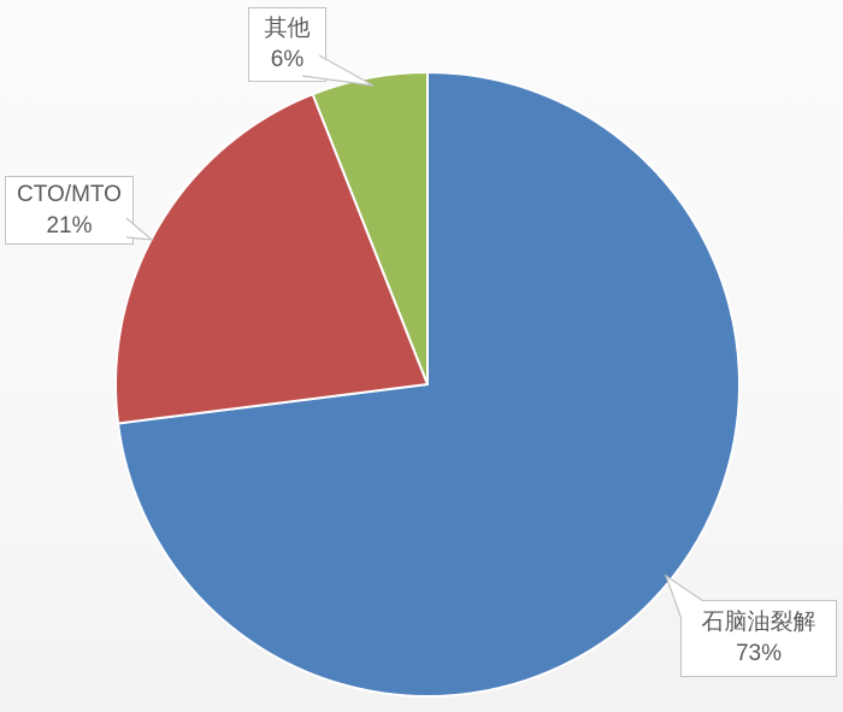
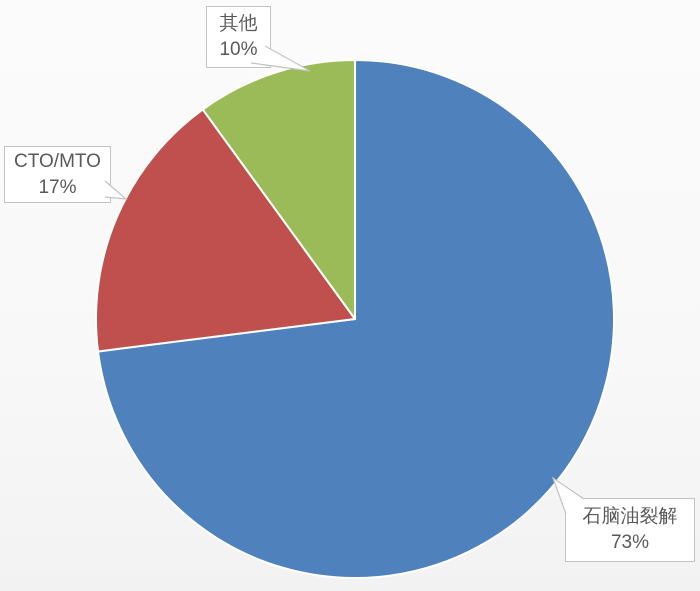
CTO/MTO: 21% -> 17%
其他: 6% -> 10%
